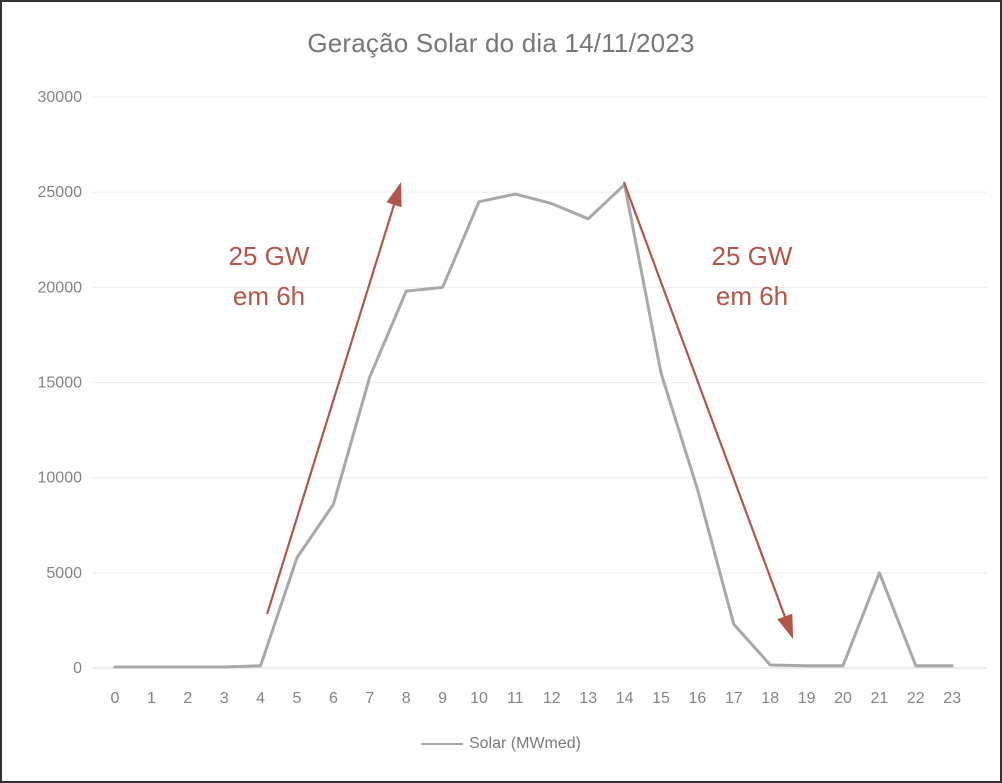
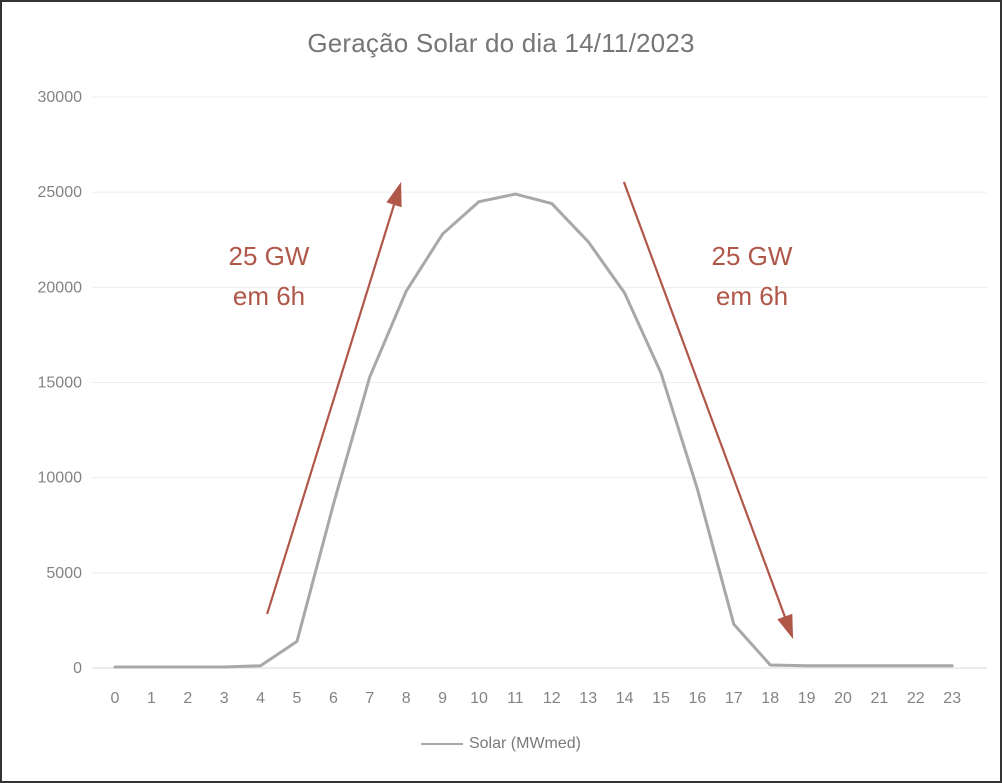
5: 5800 -> 1400
9: 20000 -> 22800
13: 23600 -> 22400
14: 25400 -> 19700
21: 5000 -> 100
